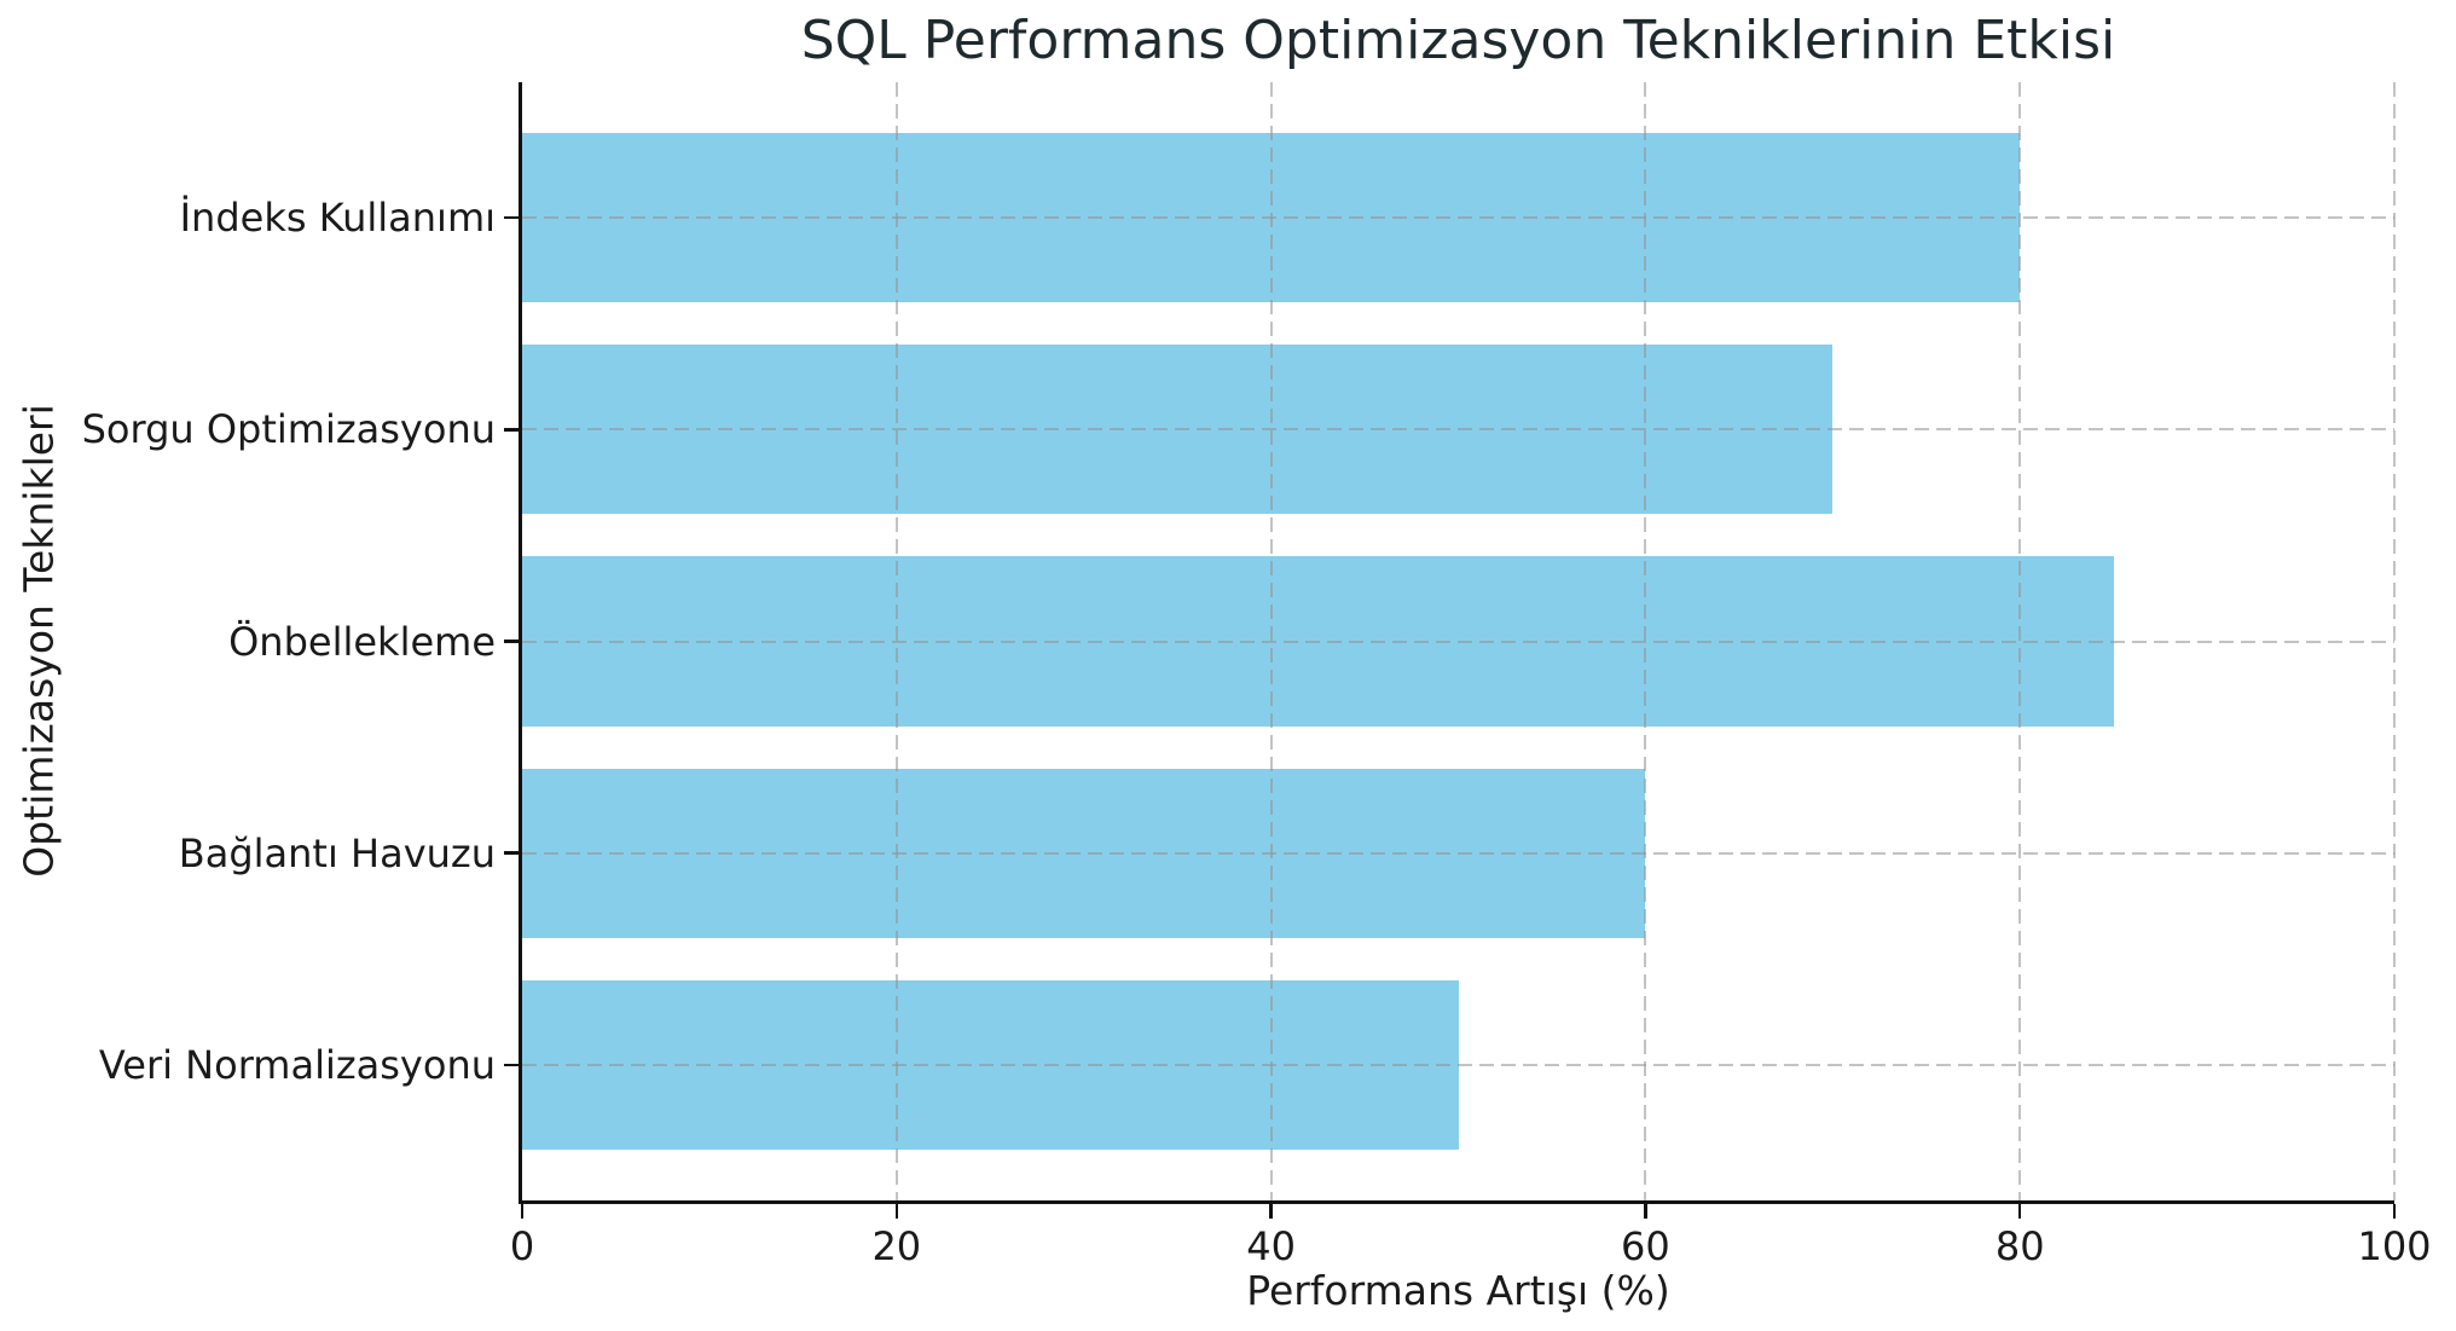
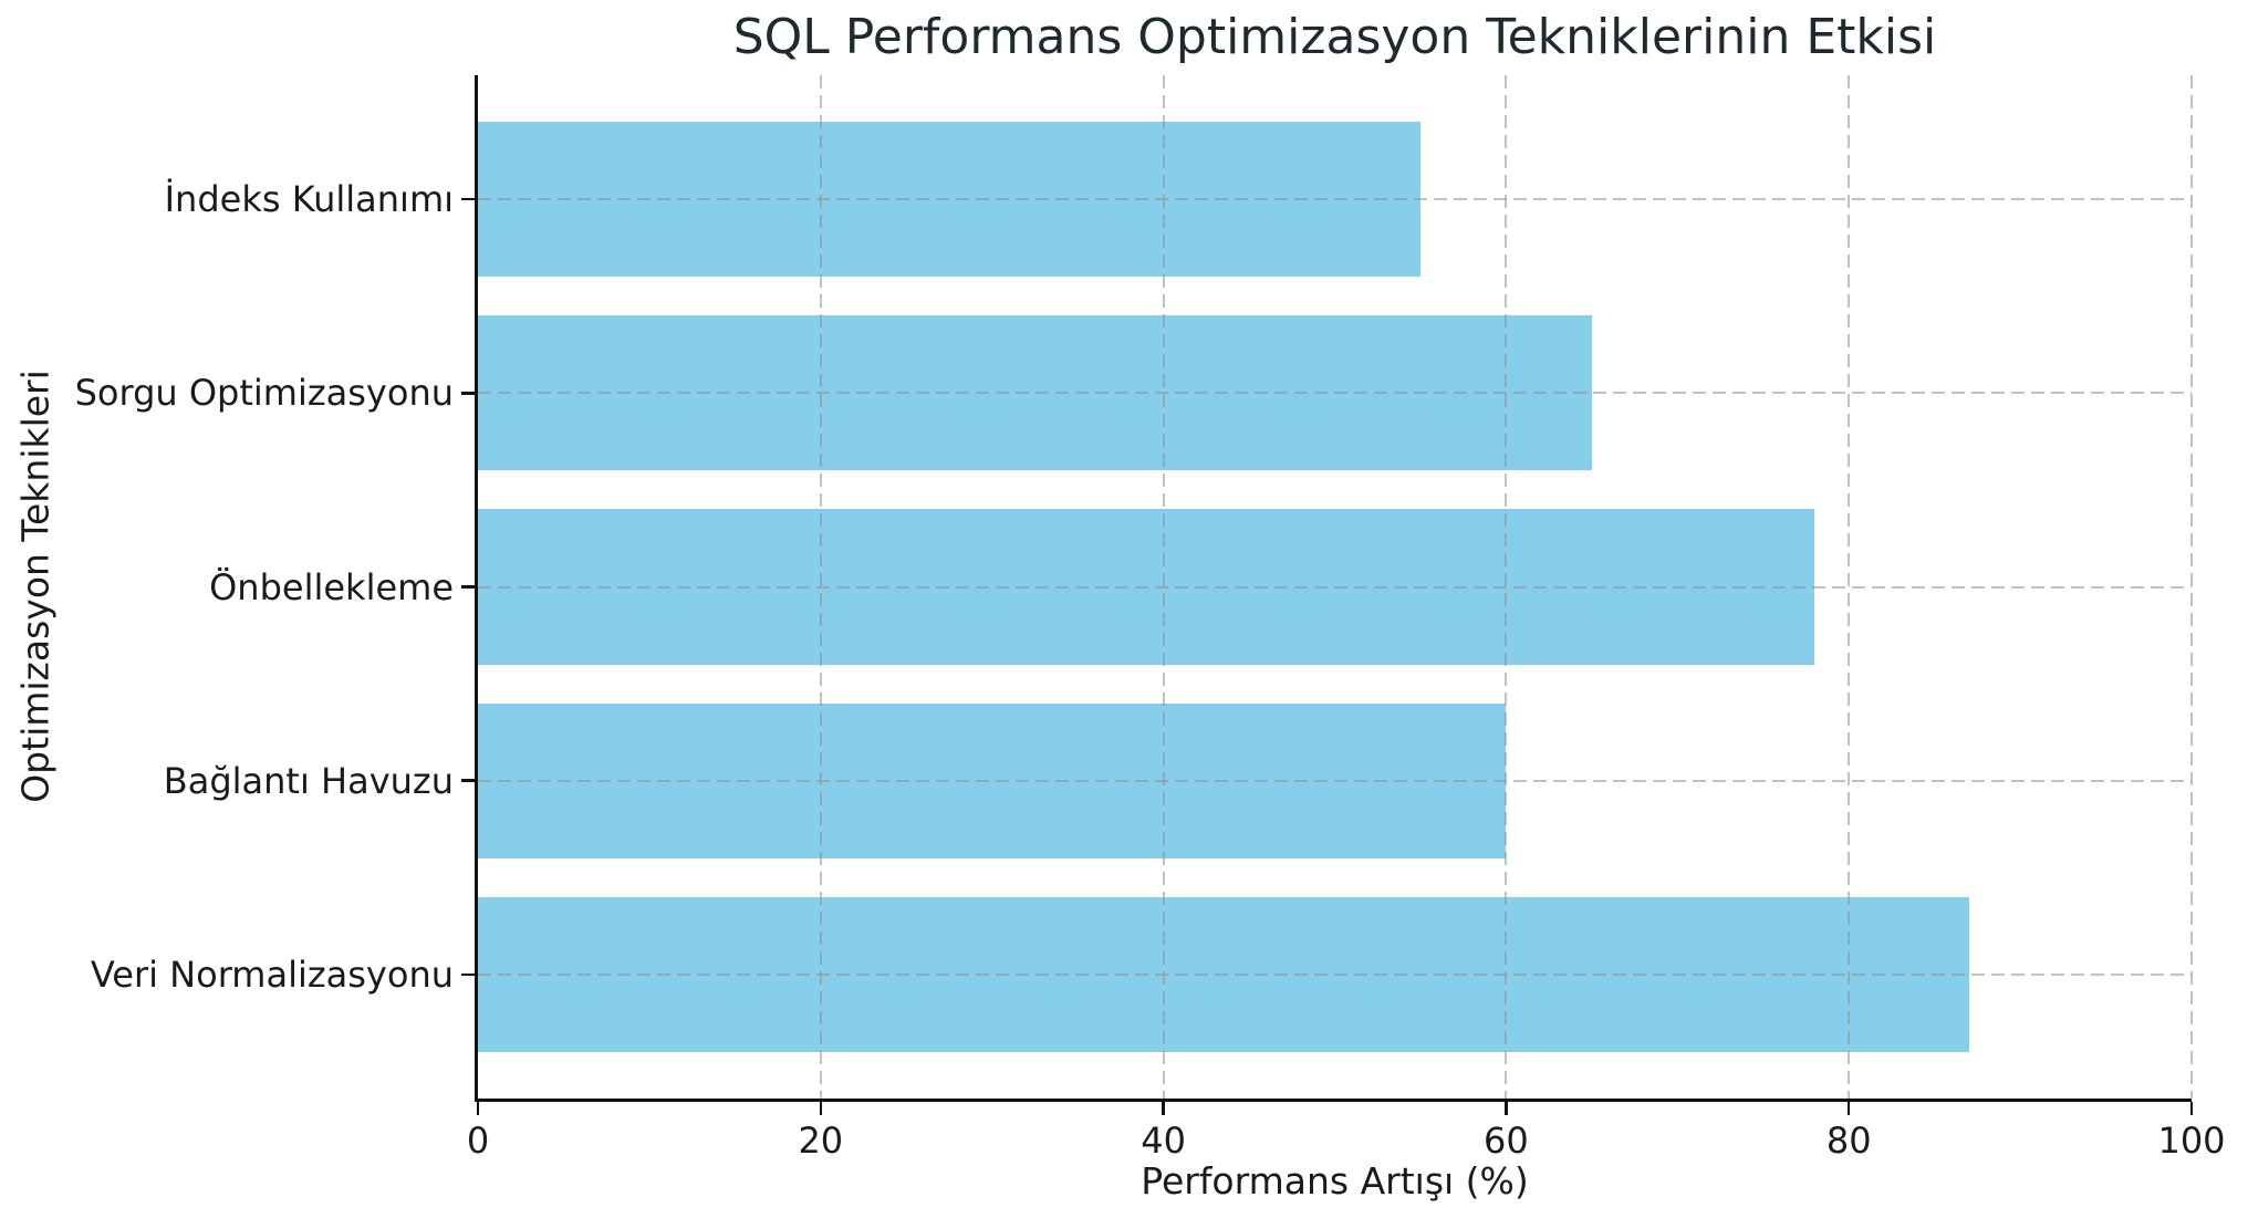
İndeks Kullanımı: 80 -> 55
Sorgu Optimizasyonu: 70 -> 65
Önbellekleme: 85 -> 78
Veri Normalizasyonu: 50 -> 87
